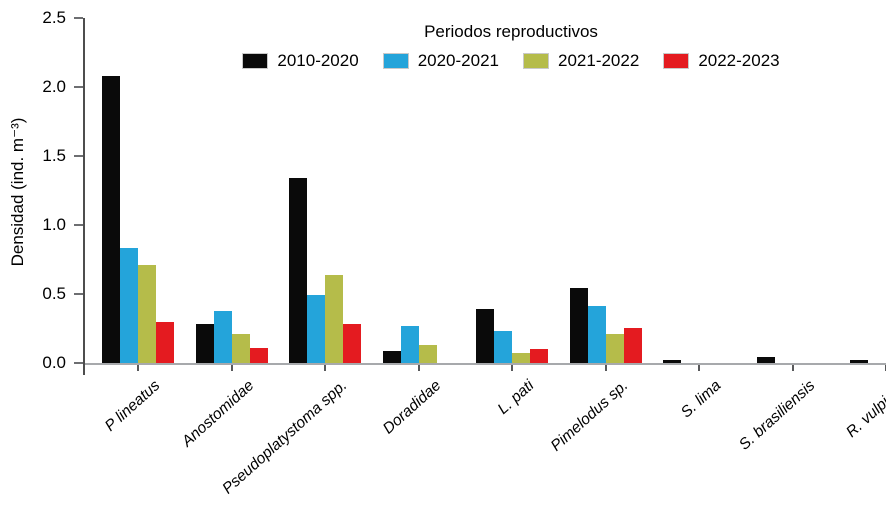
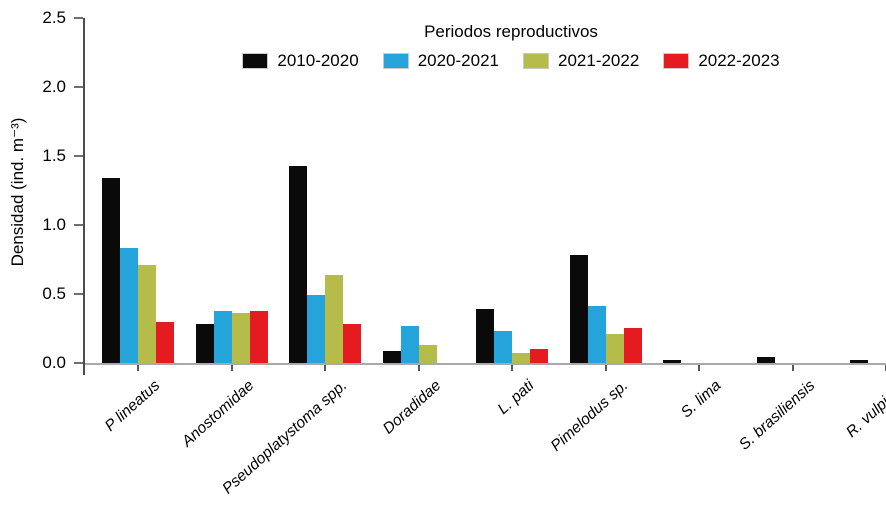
2010-2020/P lineatus: 2.08 -> 1.34
2021-2022/Anostomidae: 0.21 -> 0.36
2022-2023/Anostomidae: 0.11 -> 0.38
2010-2020/Pseudoplatystoma spp.: 1.34 -> 1.43
2010-2020/Pimelodus sp.: 0.54 -> 0.78
